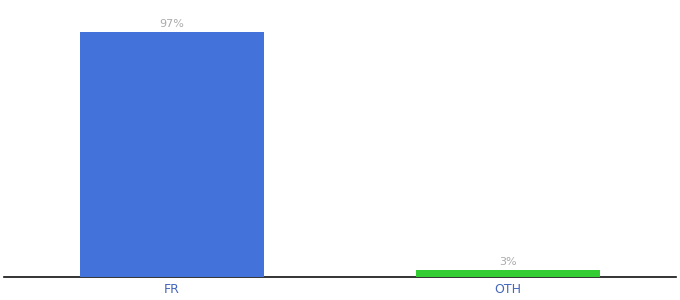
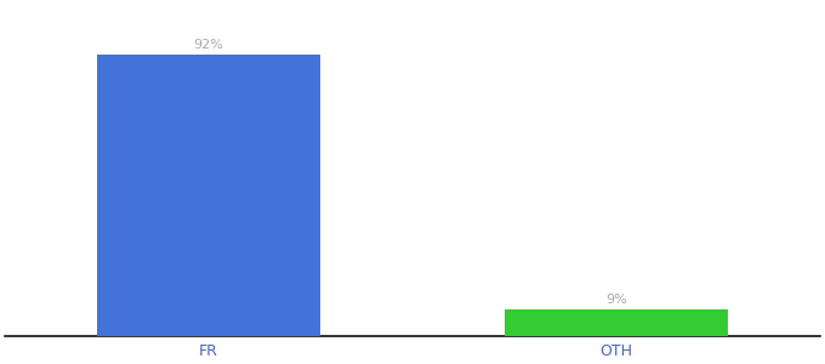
FR: 97% -> 92%
OTH: 3% -> 9%
